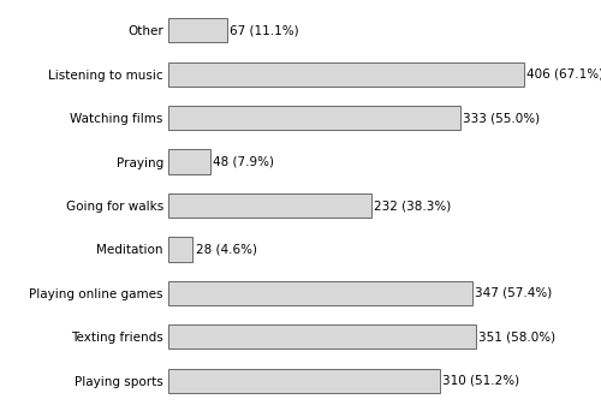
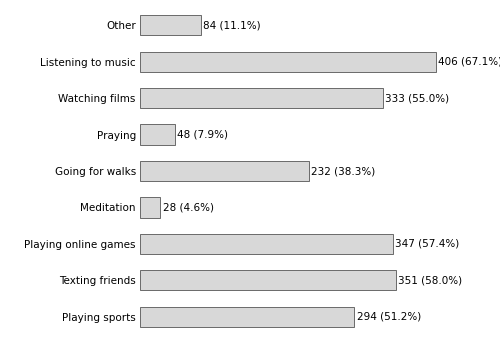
Other: 67 -> 84
Playing sports: 310 -> 294
